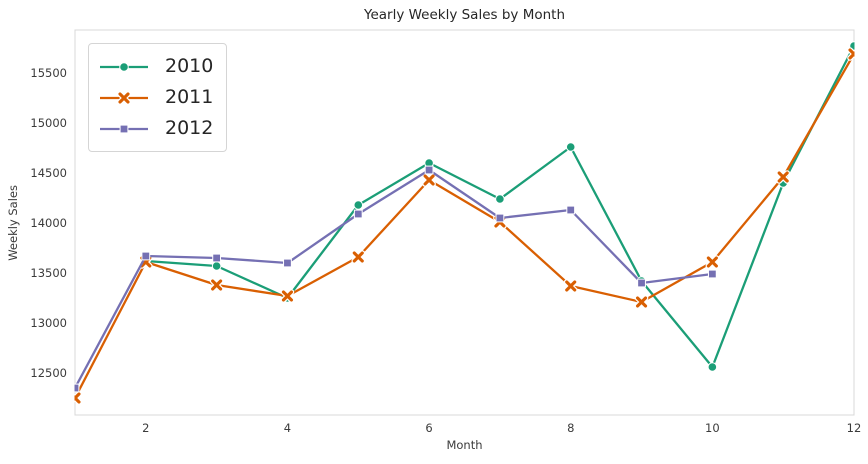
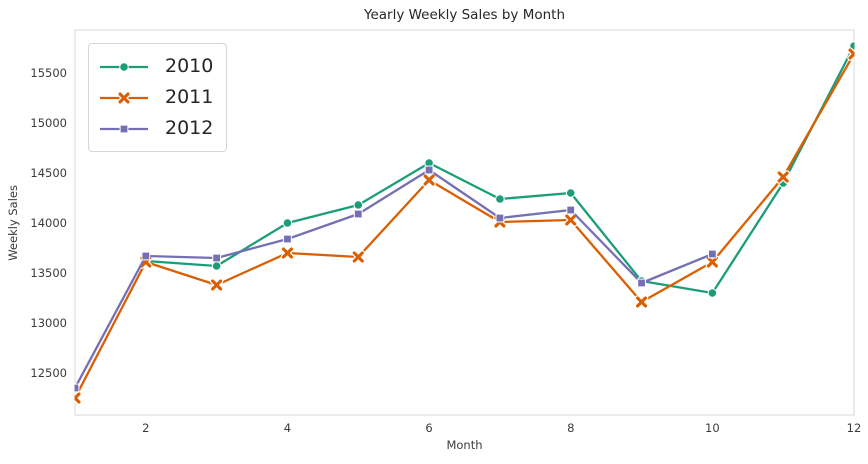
2010/4: 13250 -> 14000
2011/4: 13270 -> 13700
2012/4: 13600 -> 13840
2010/8: 14760 -> 14300
2011/8: 13370 -> 14030
2010/10: 12560 -> 13300
2012/10: 13490 -> 13690
